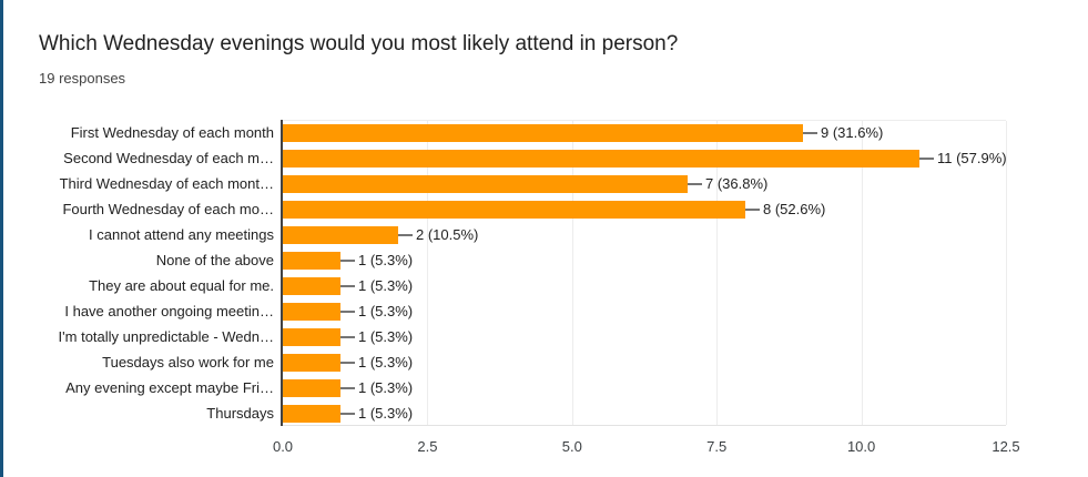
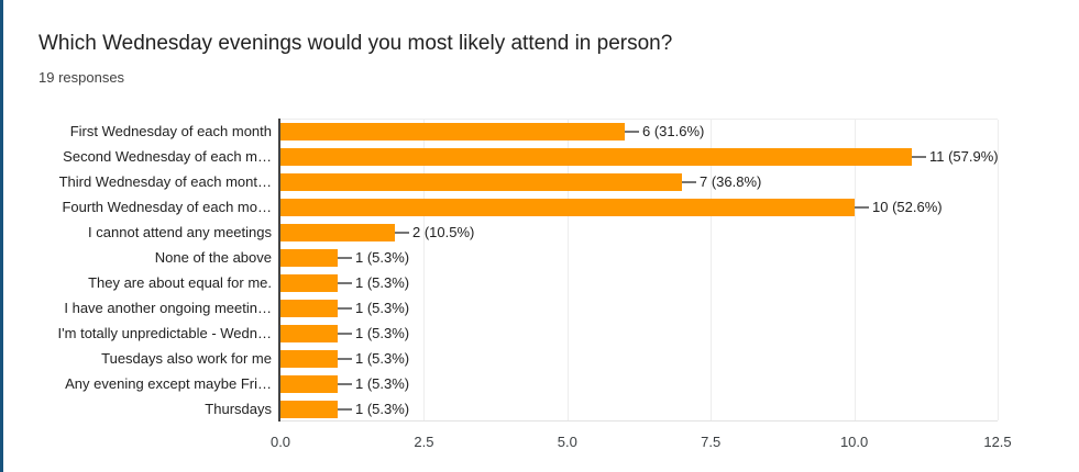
First Wednesday of each month: 9 -> 6
Fourth Wednesday of each mo…: 8 -> 10
